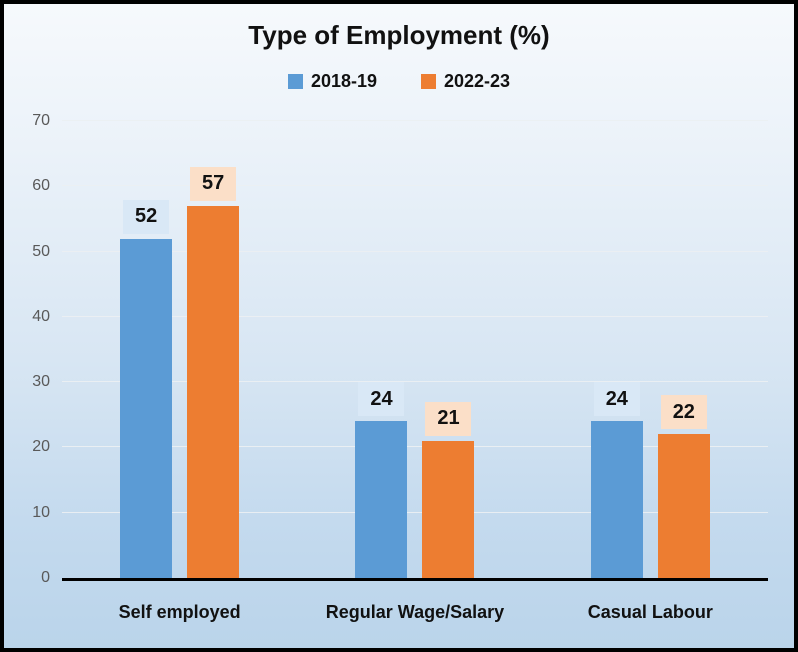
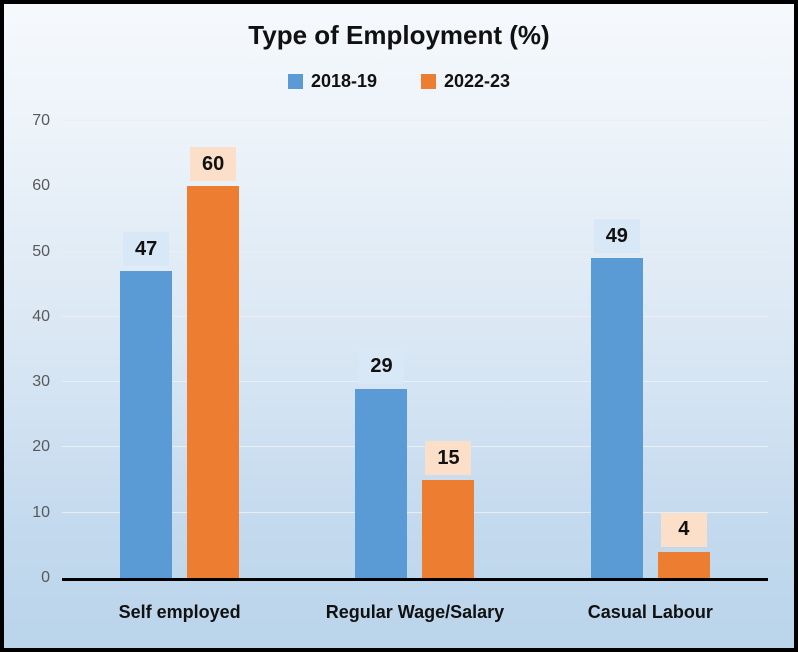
2018-19/Self employed: 52 -> 47
2022-23/Self employed: 57 -> 60
2018-19/Regular Wage/Salary: 24 -> 29
2022-23/Regular Wage/Salary: 21 -> 15
2018-19/Casual Labour: 24 -> 49
2022-23/Casual Labour: 22 -> 4
